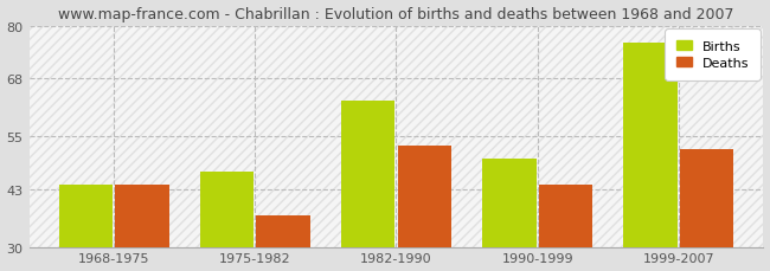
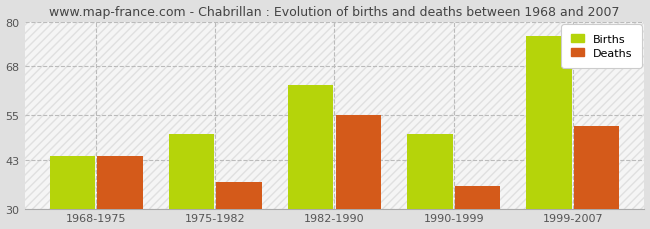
Births/1975-1982: 47 -> 50
Deaths/1982-1990: 53 -> 55
Deaths/1990-1999: 44 -> 36
